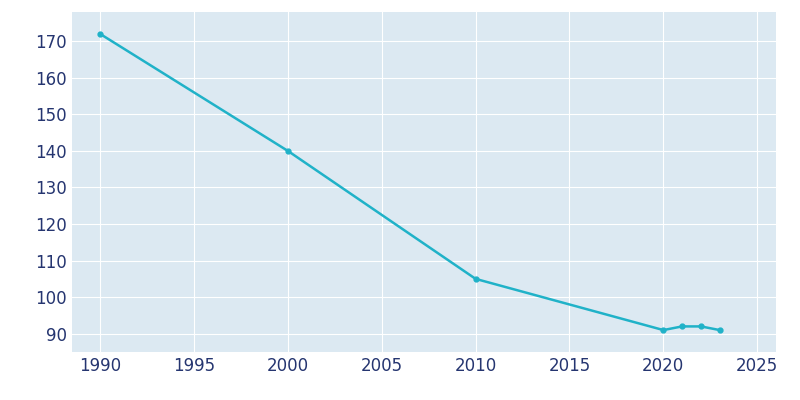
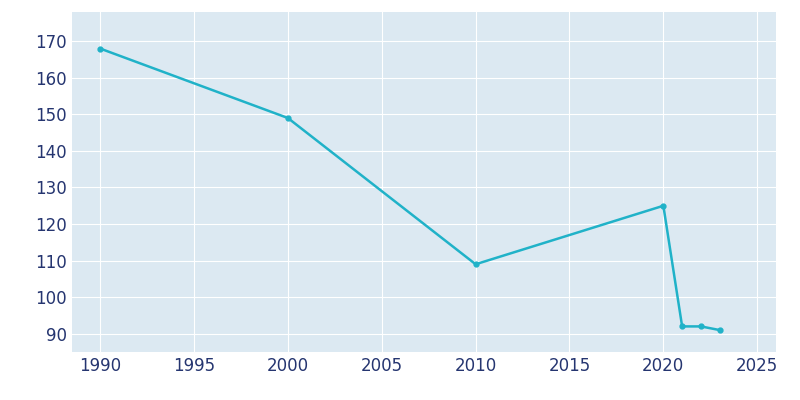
1990: 172 -> 168
2000: 140 -> 149
2010: 105 -> 109
2020: 91 -> 125
